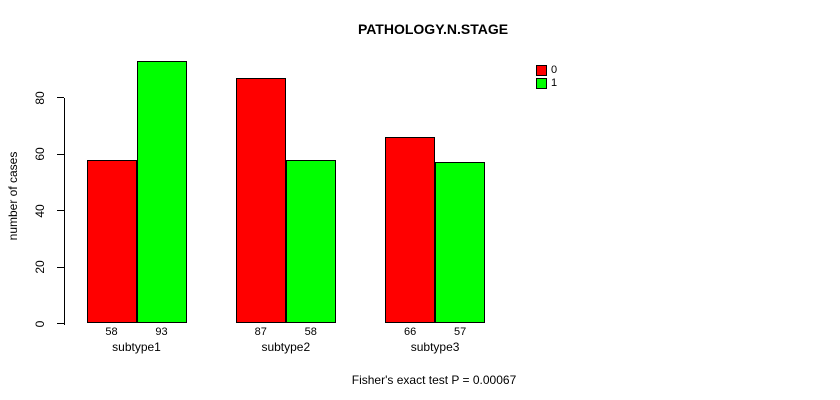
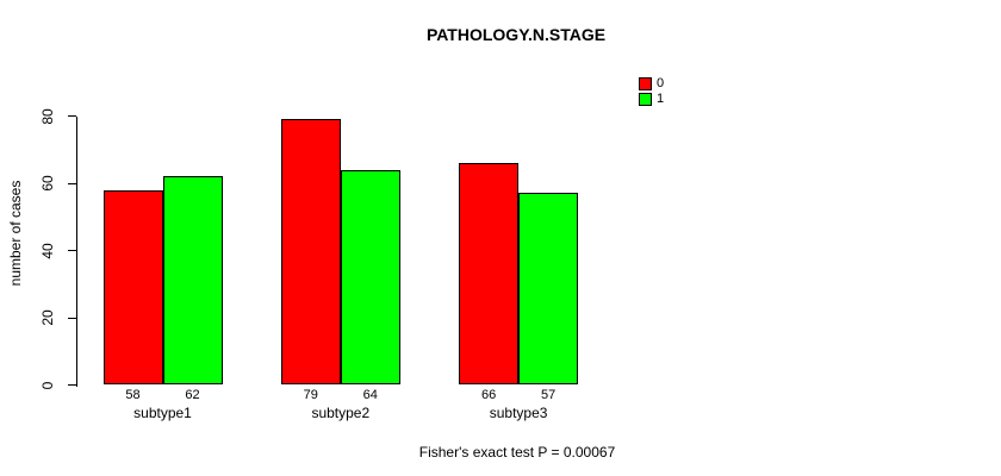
1/subtype1: 93 -> 62
0/subtype2: 87 -> 79
1/subtype2: 58 -> 64
